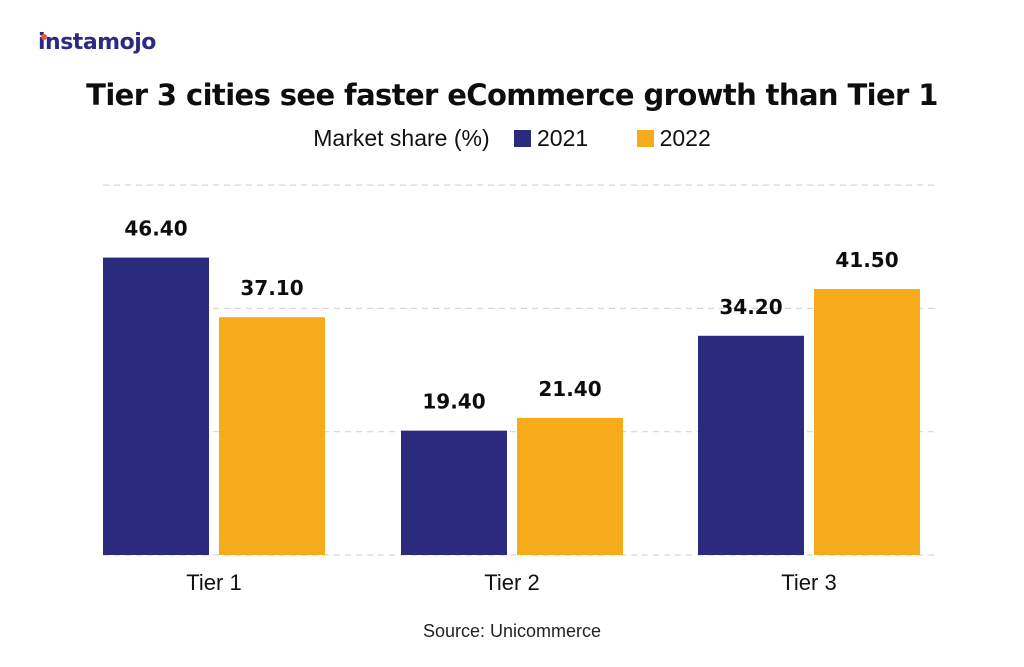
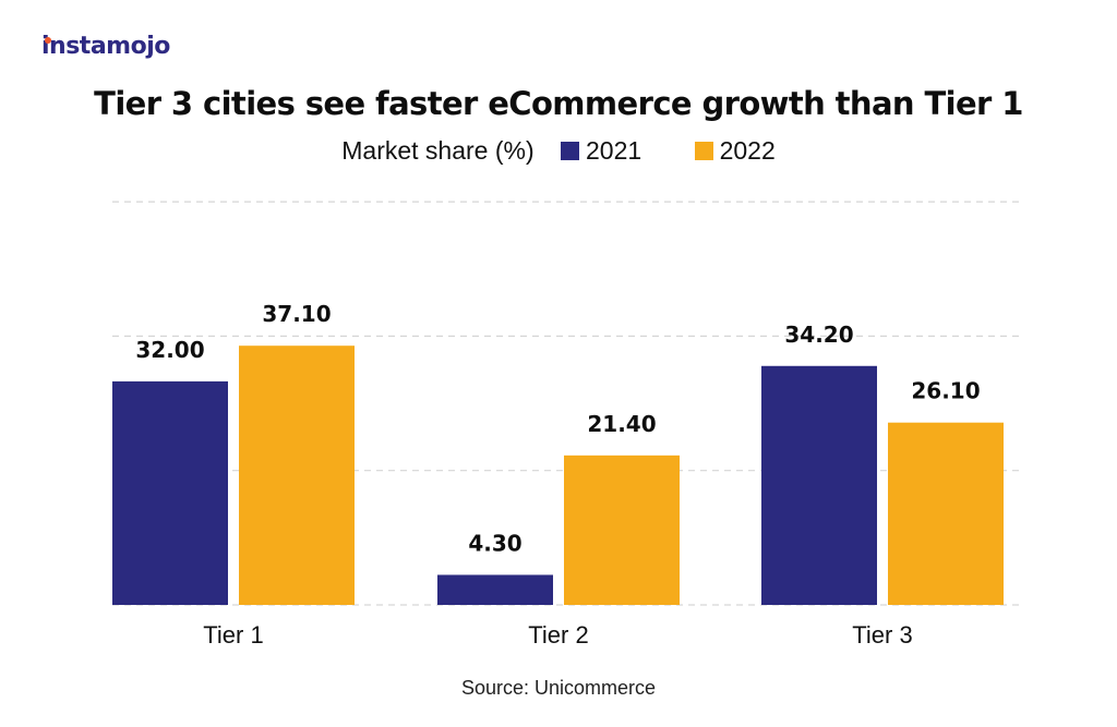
2021/Tier 1: 46.40 -> 32.00
2021/Tier 2: 19.40 -> 4.30
2022/Tier 3: 41.50 -> 26.10
